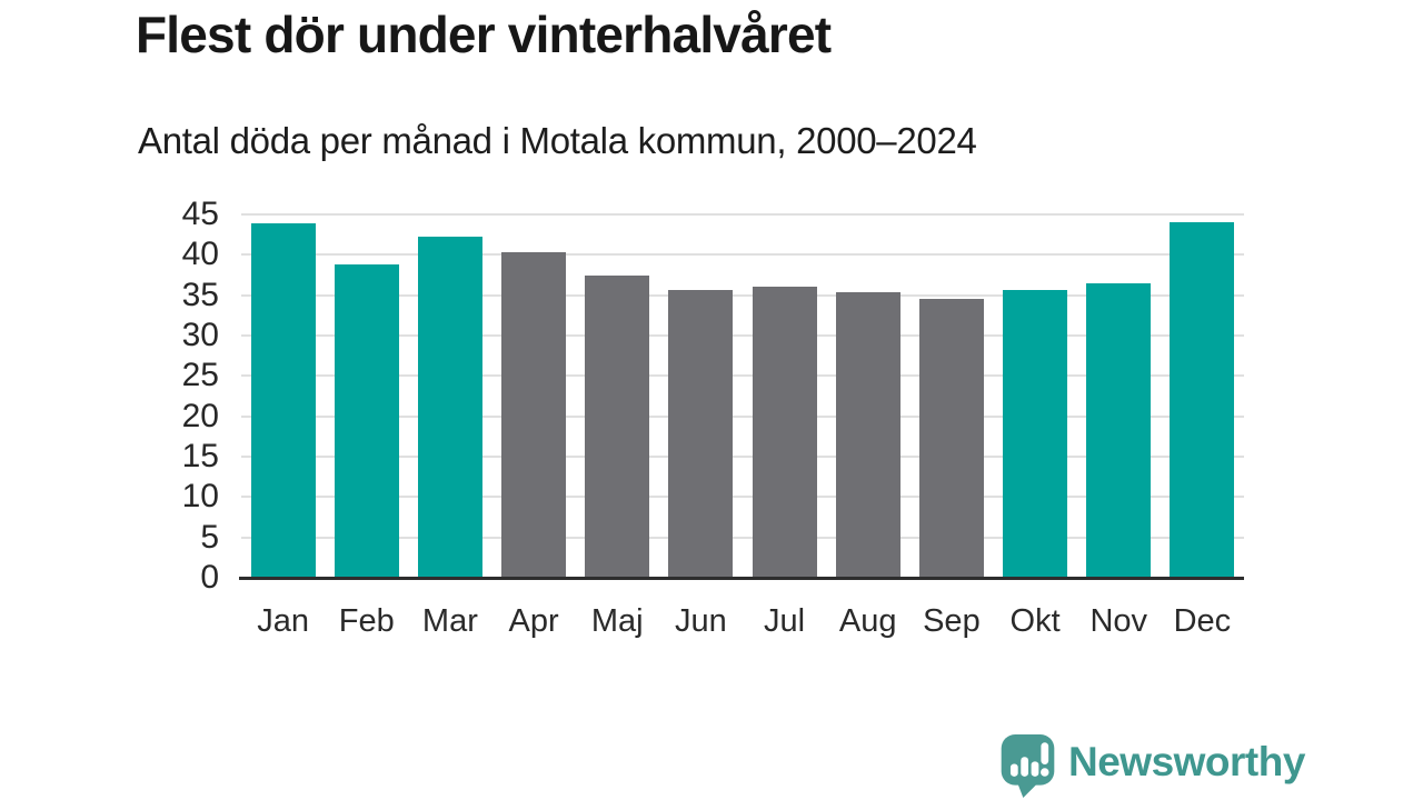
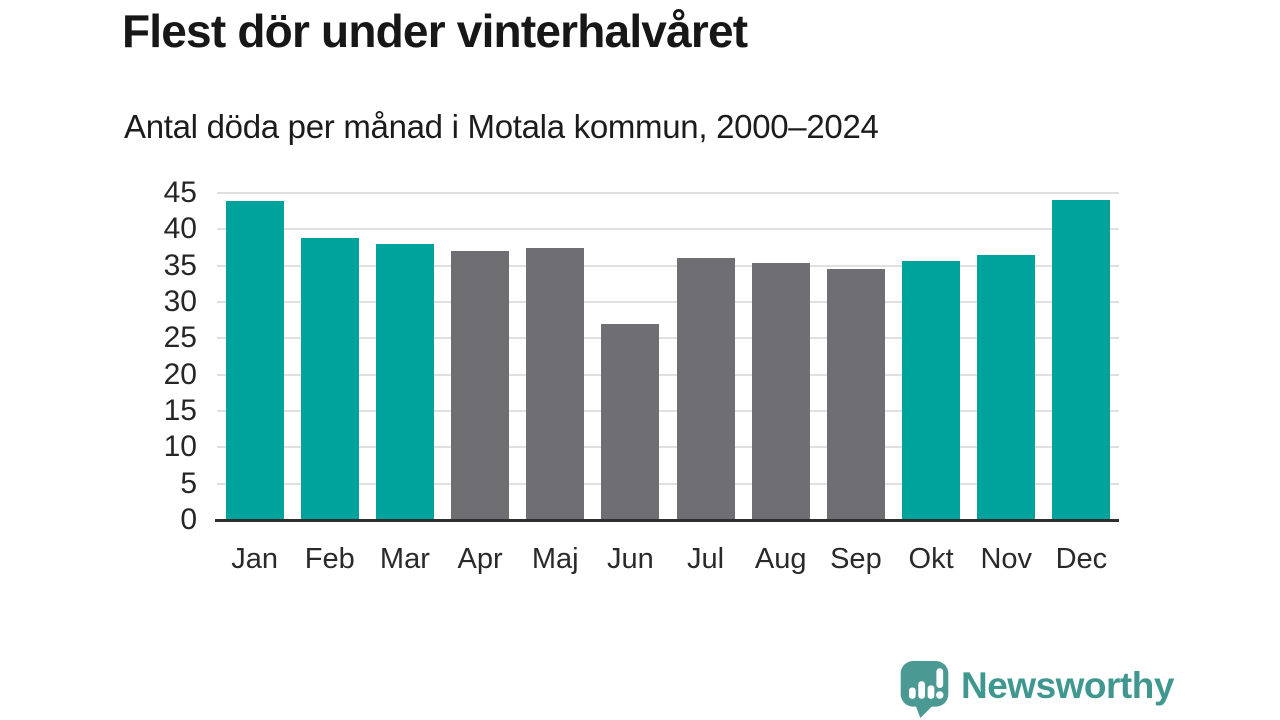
Mar: 42 -> 38
Apr: 40 -> 37
Jun: 36 -> 27
